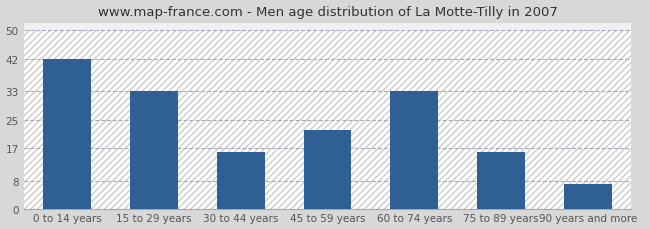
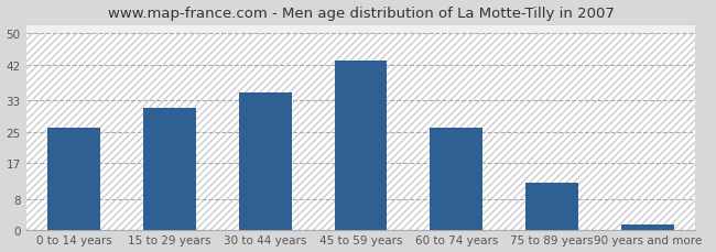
0 to 14 years: 42.0 -> 26.0
15 to 29 years: 33.0 -> 31.0
30 to 44 years: 16.0 -> 35.0
45 to 59 years: 22.0 -> 43.0
60 to 74 years: 33.0 -> 26.0
75 to 89 years: 16.0 -> 12.0
90 years and more: 7.0 -> 1.5
